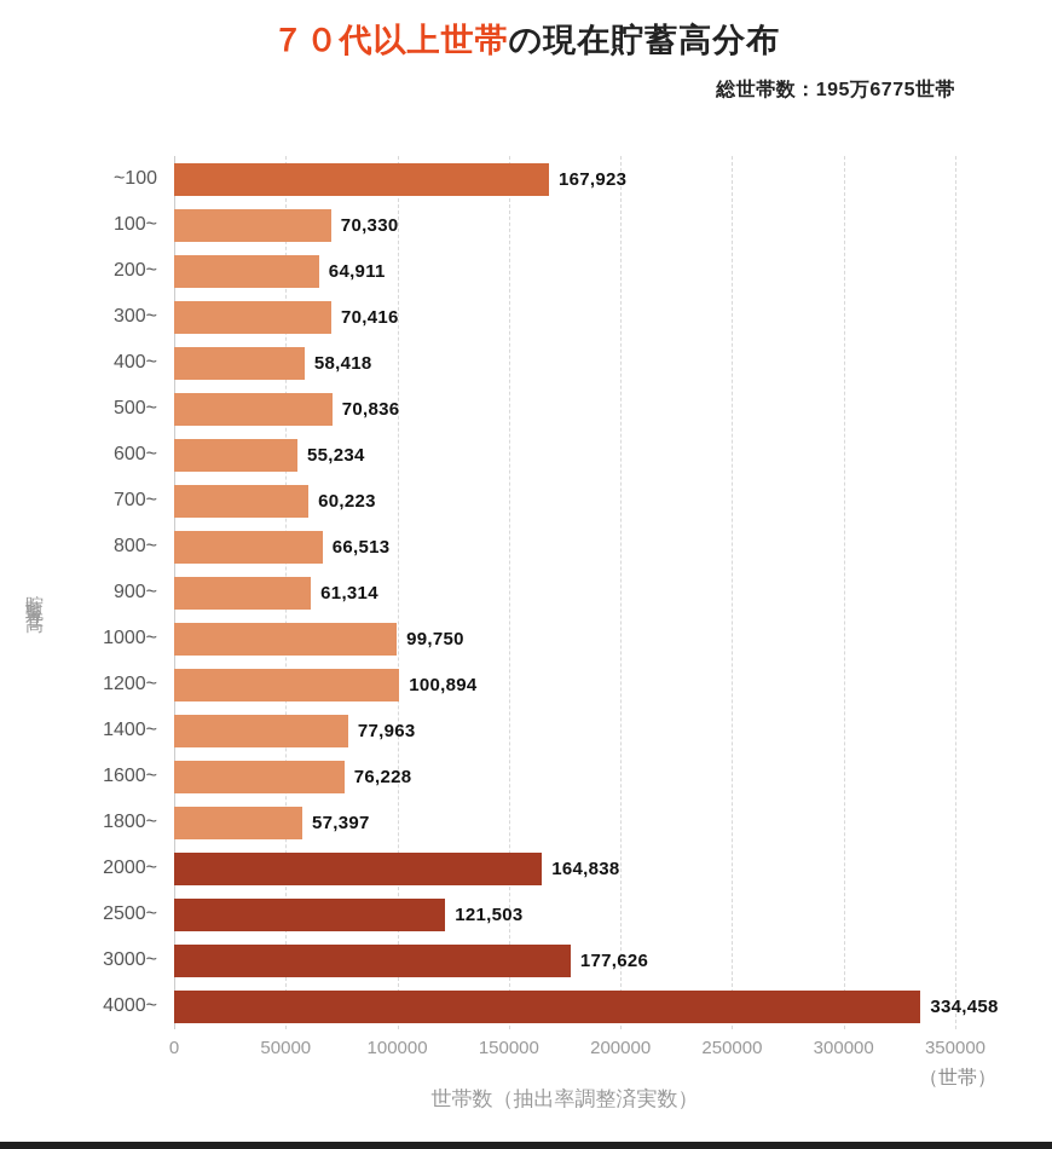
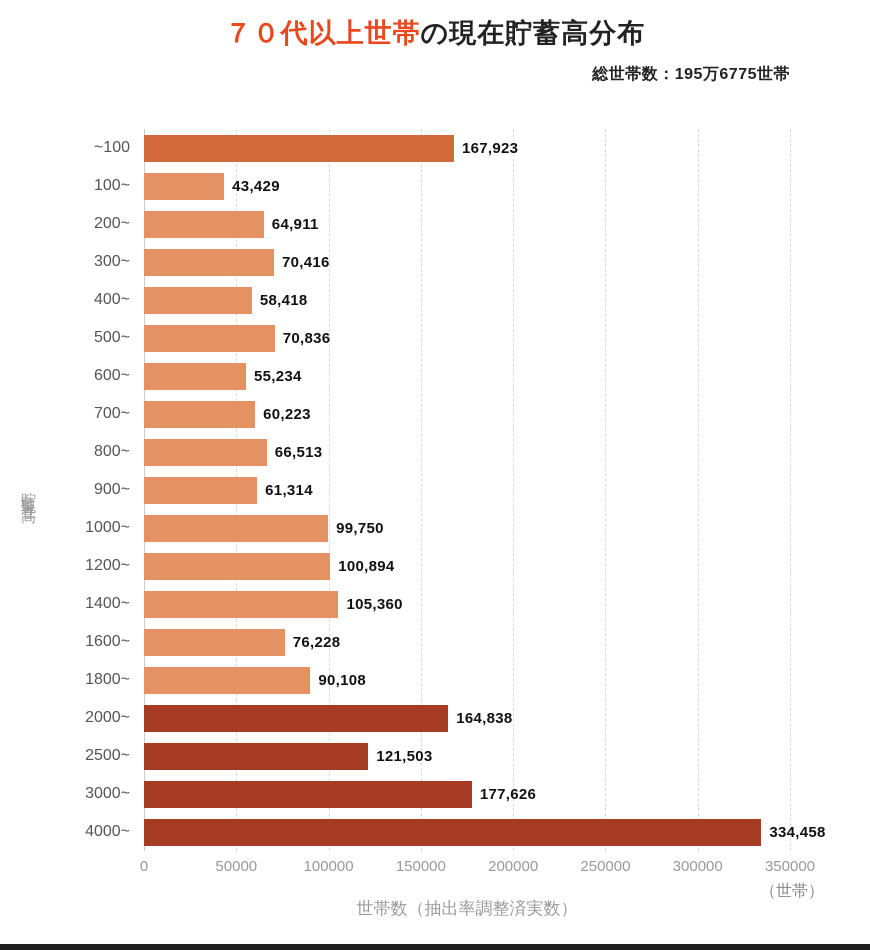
100~: 70,330 -> 43,429
1400~: 77,963 -> 105,360
1800~: 57,397 -> 90,108
